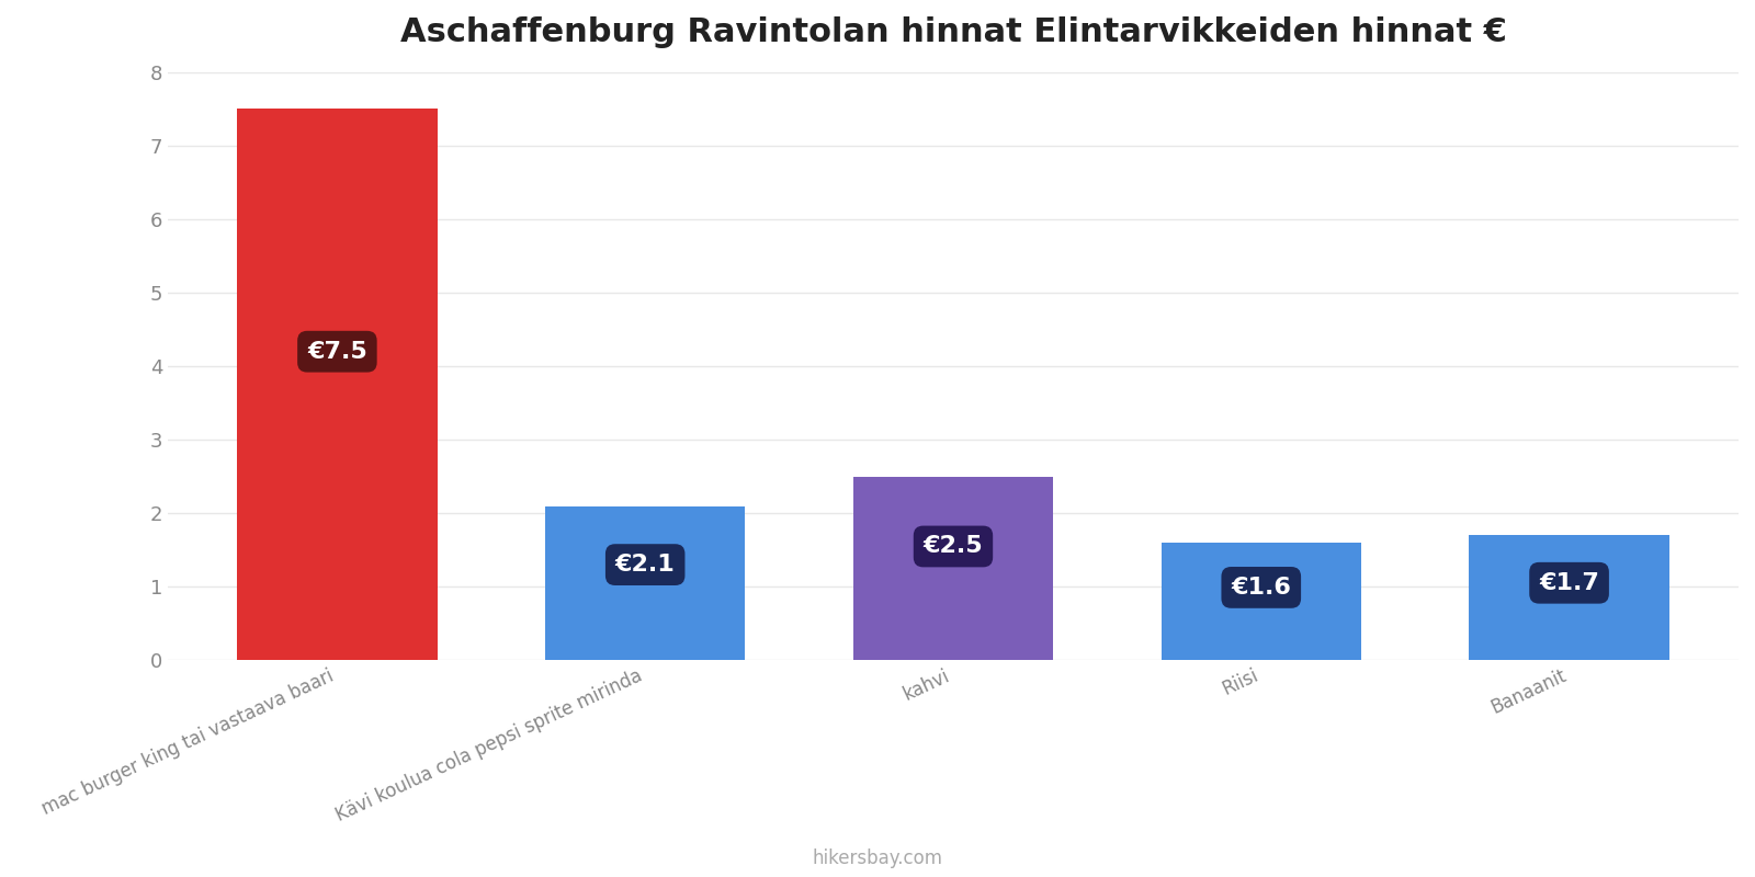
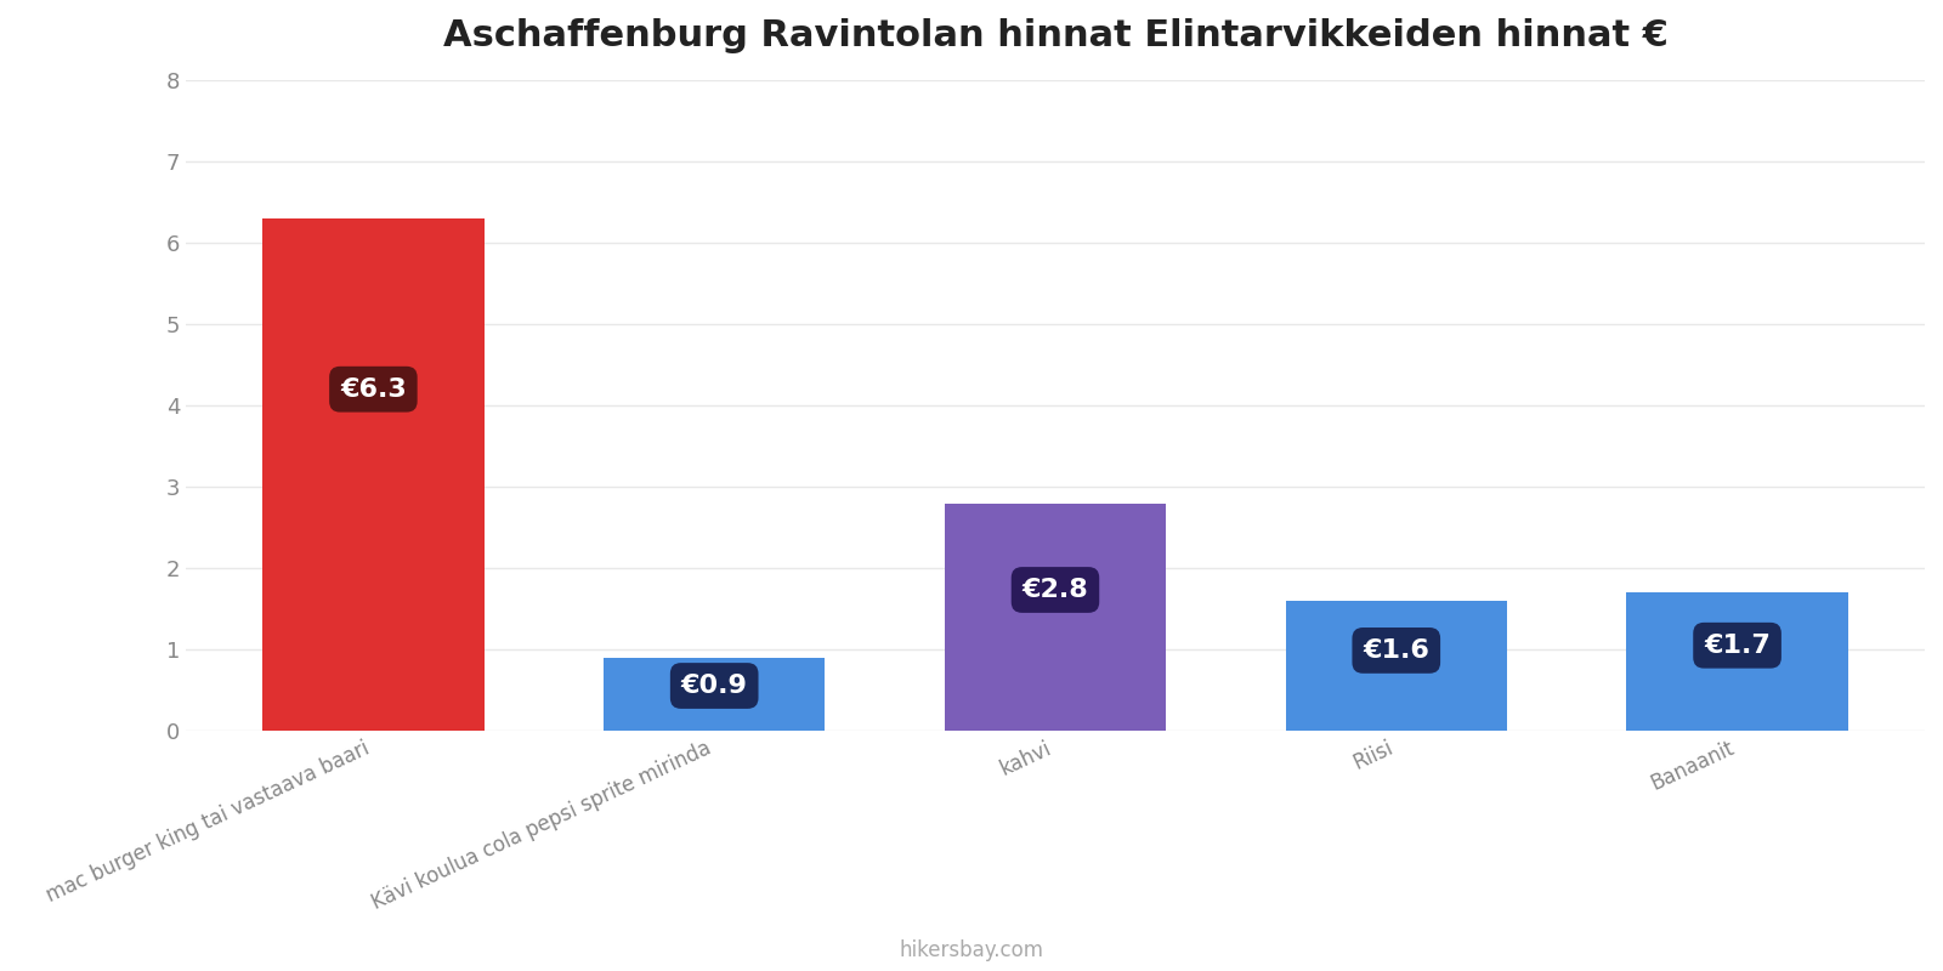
mac burger king tai vastaava baari: €7.5 -> €6.3
Kävi koulua cola pepsi sprite mirinda: €2.1 -> €0.9
kahvi: €2.5 -> €2.8
